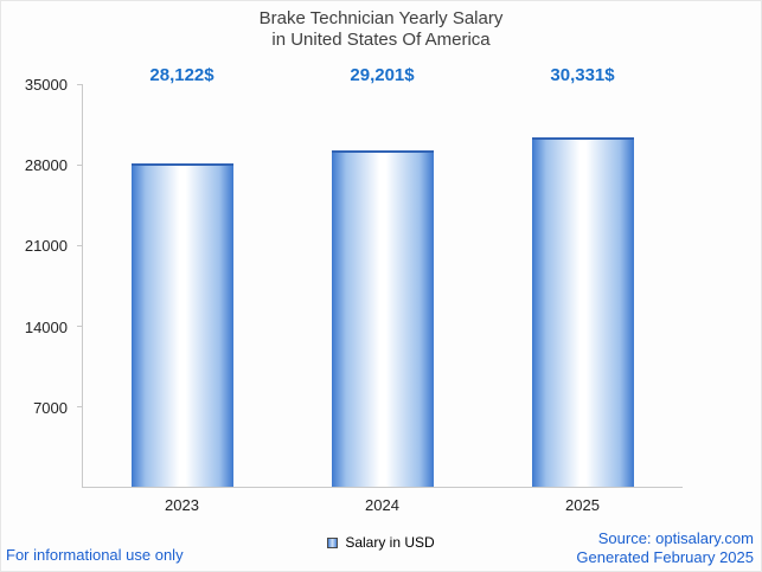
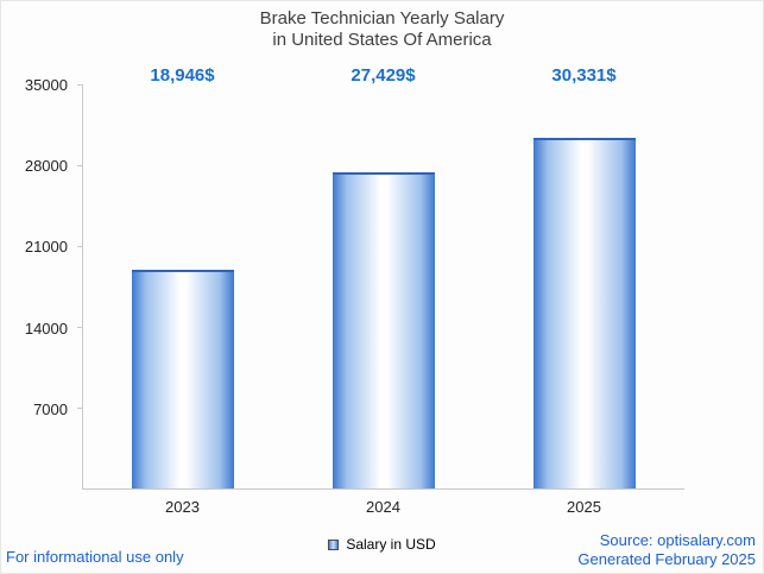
2023: 28,122 -> 18,946
2024: 29,201 -> 27,429
